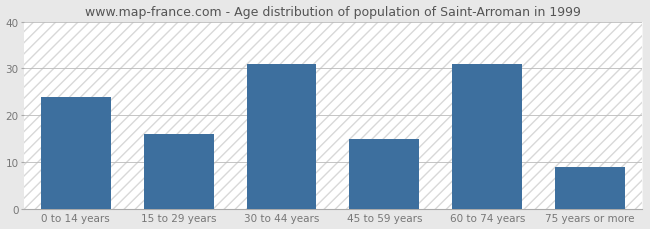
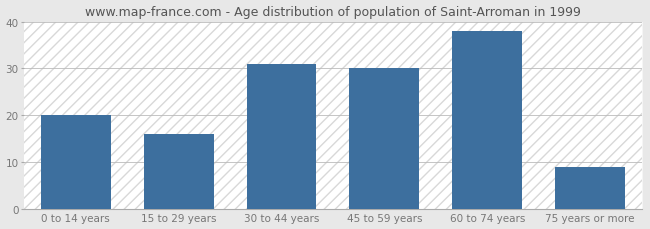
0 to 14 years: 24 -> 20
45 to 59 years: 15 -> 30
60 to 74 years: 31 -> 38
